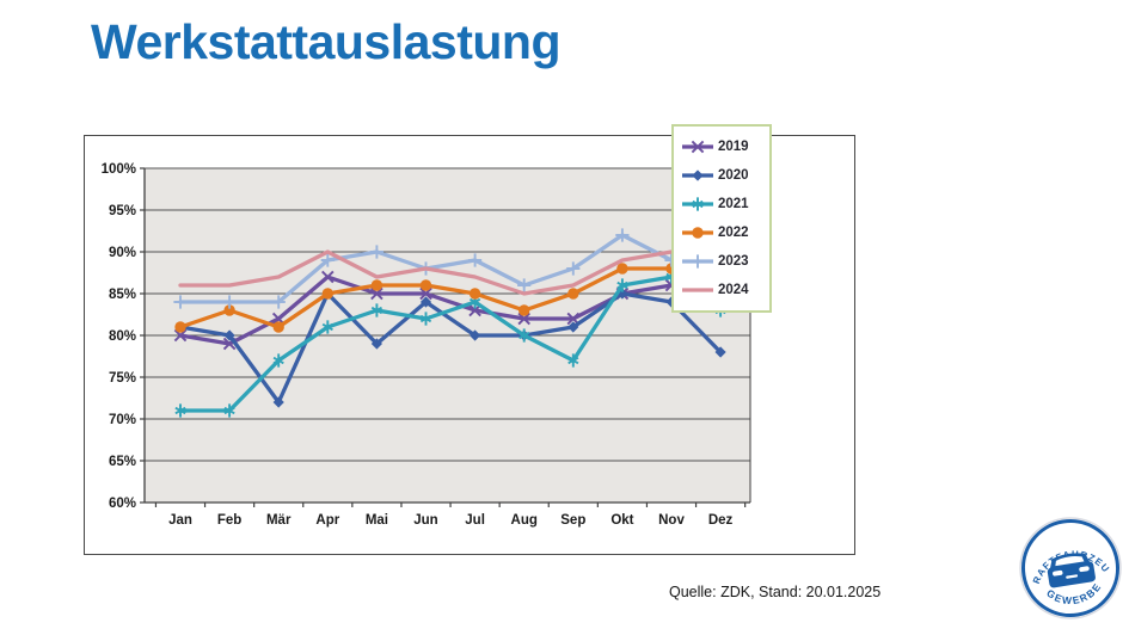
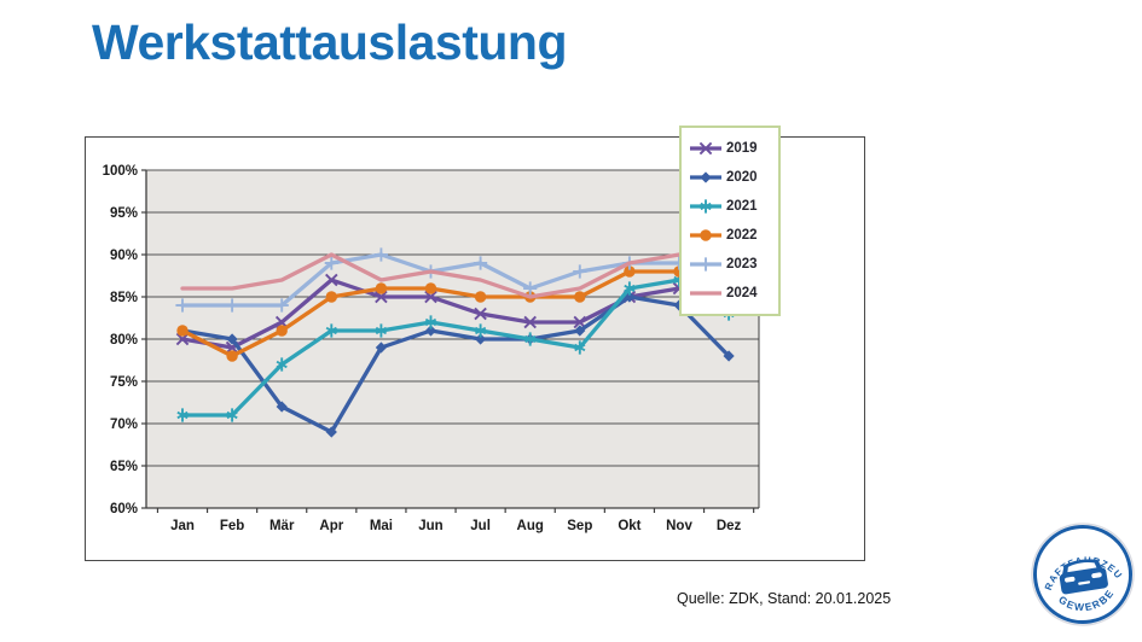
2022/Feb: 83% -> 78%
2020/Apr: 85% -> 69%
2021/Mai: 83% -> 81%
2020/Jun: 84% -> 81%
2021/Jul: 84% -> 81%
2022/Aug: 83% -> 85%
2021/Sep: 77% -> 79%
2023/Okt: 92% -> 89%
